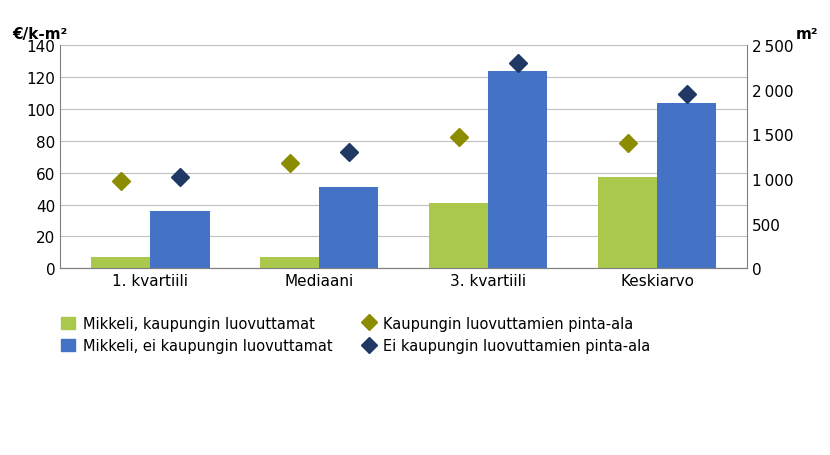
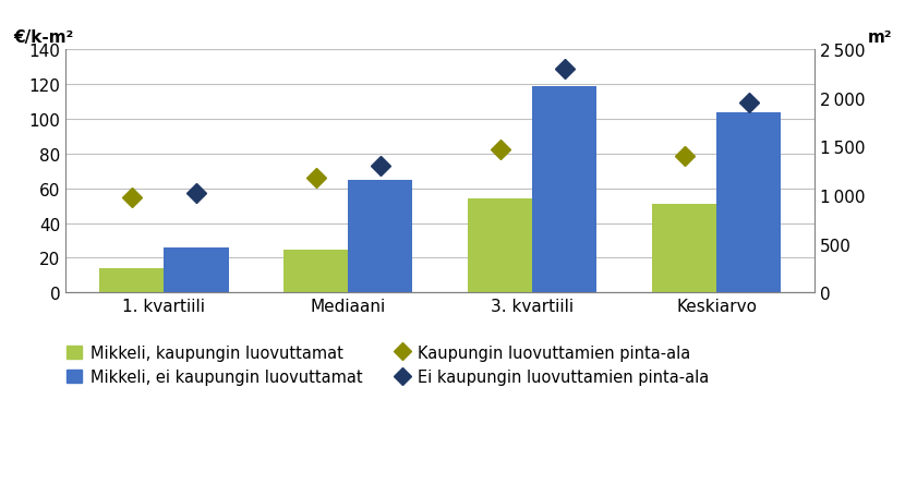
Mikkeli, kaupungin luovuttamat/1. kvartiili: 7 -> 14
Mikkeli, ei kaupungin luovuttamat/1. kvartiili: 36 -> 26
Mikkeli, kaupungin luovuttamat/Mediaani: 7 -> 25
Mikkeli, ei kaupungin luovuttamat/Mediaani: 51 -> 65
Mikkeli, kaupungin luovuttamat/3. kvartiili: 41 -> 54
Mikkeli, ei kaupungin luovuttamat/3. kvartiili: 124 -> 119
Mikkeli, kaupungin luovuttamat/Keskiarvo: 57 -> 51
